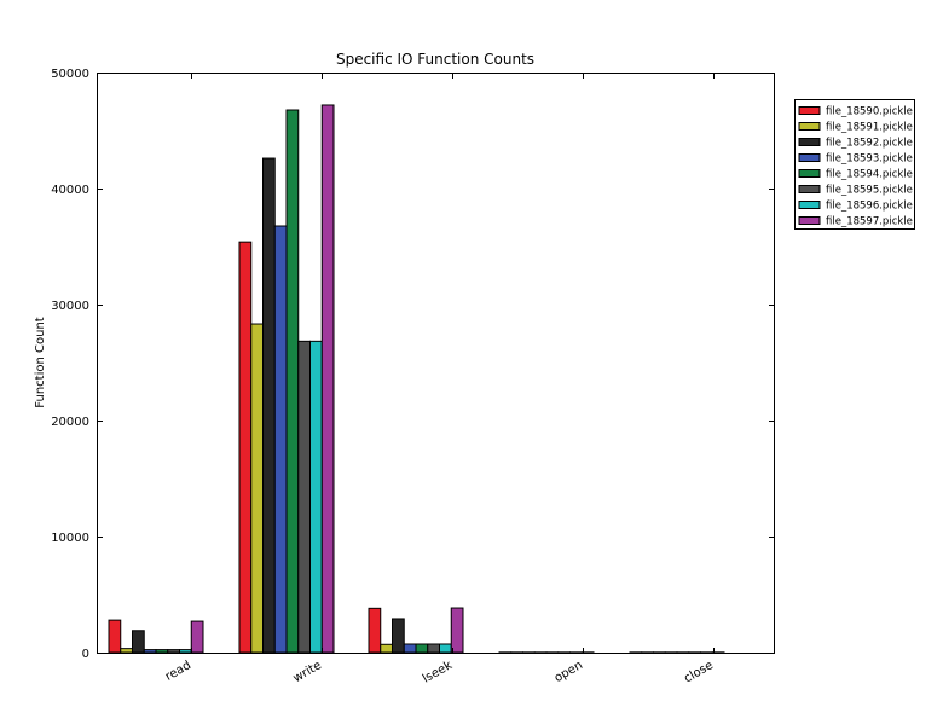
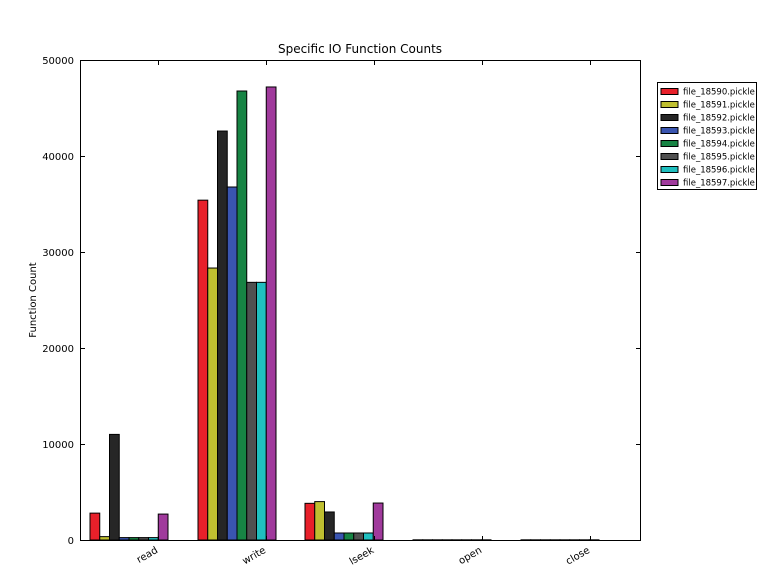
file_18592.pickle/read: 2000 -> 11000
file_18591.pickle/lseek: 1000 -> 4000
